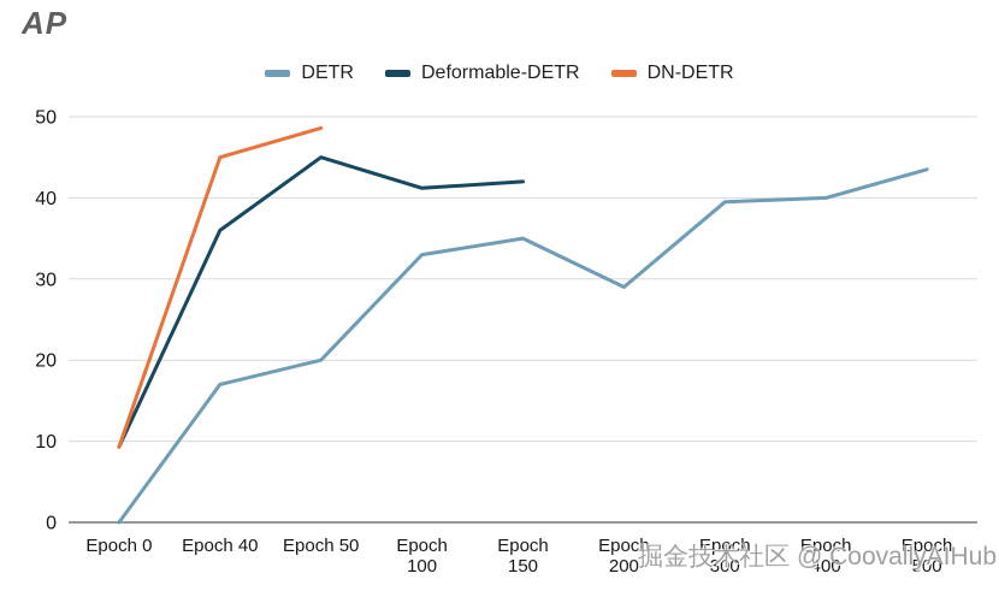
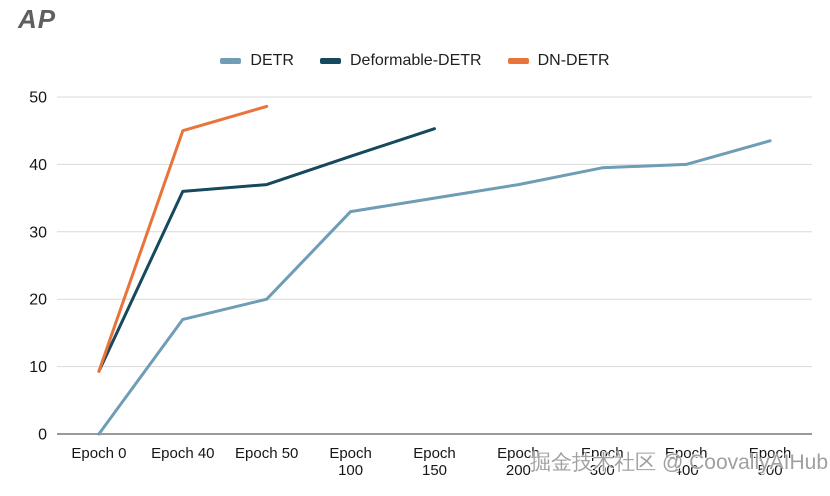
Deformable-DETR/Epoch 50: 45 -> 37
Deformable-DETR/Epoch 150: 42 -> 45
DETR/Epoch 200: 29 -> 37
